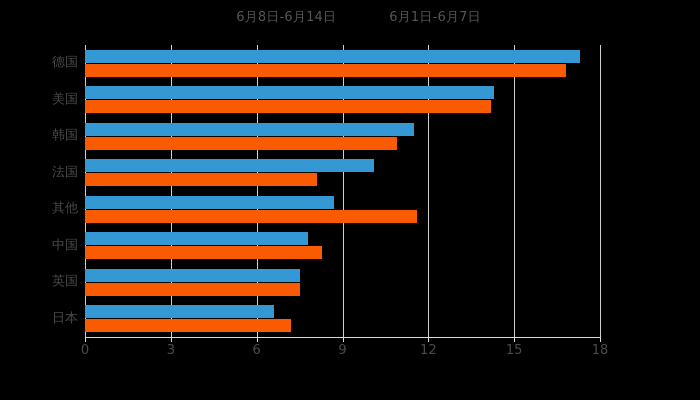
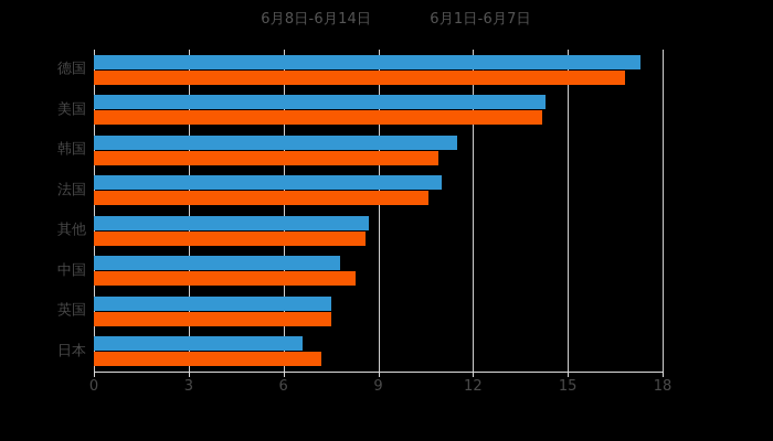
6月8日-6月14日/法国: 10.1 -> 11.0
6月1日-6月7日/法国: 8.1 -> 10.6
6月1日-6月7日/其他: 11.6 -> 8.6
